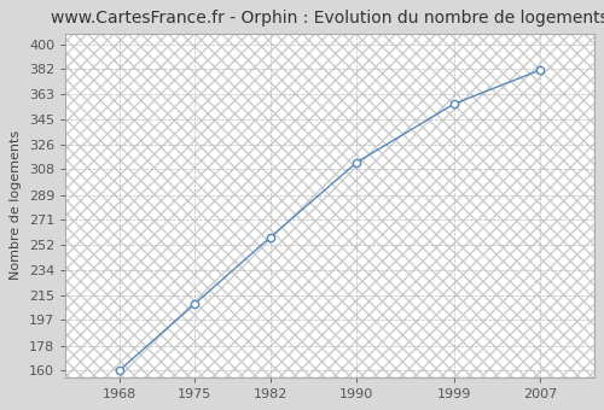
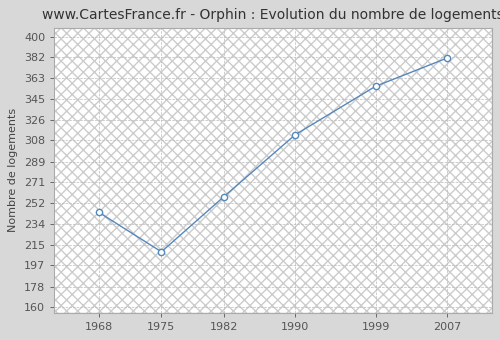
1968: 160 -> 244
